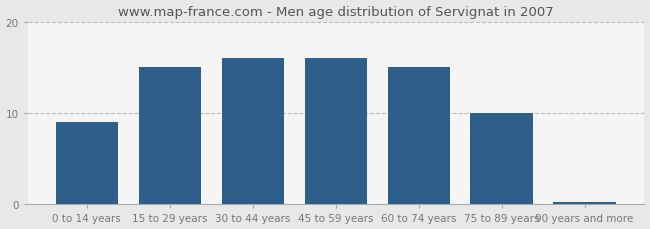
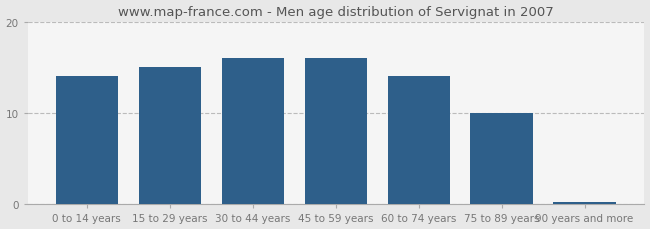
0 to 14 years: 9.0 -> 14.0
60 to 74 years: 15.0 -> 14.0
